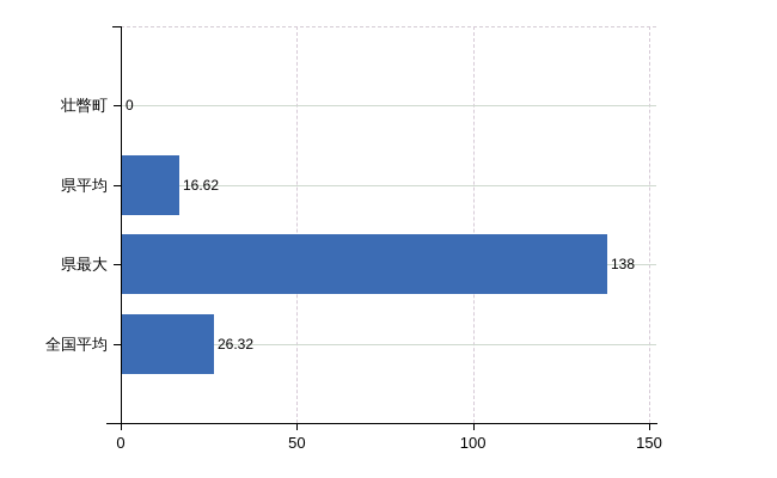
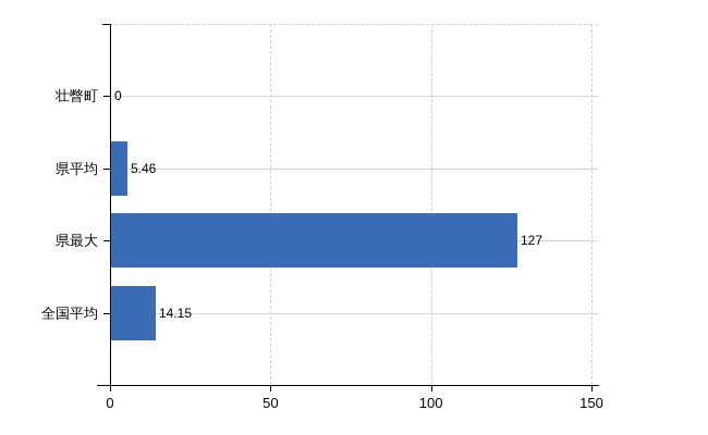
県平均: 16.62 -> 5.46
県最大: 138 -> 127
全国平均: 26.32 -> 14.15
